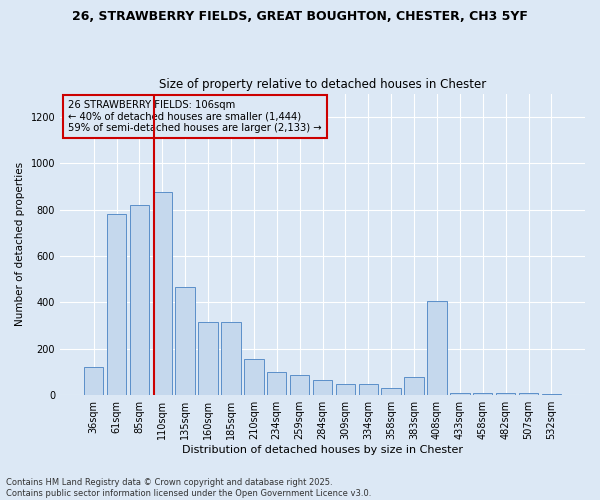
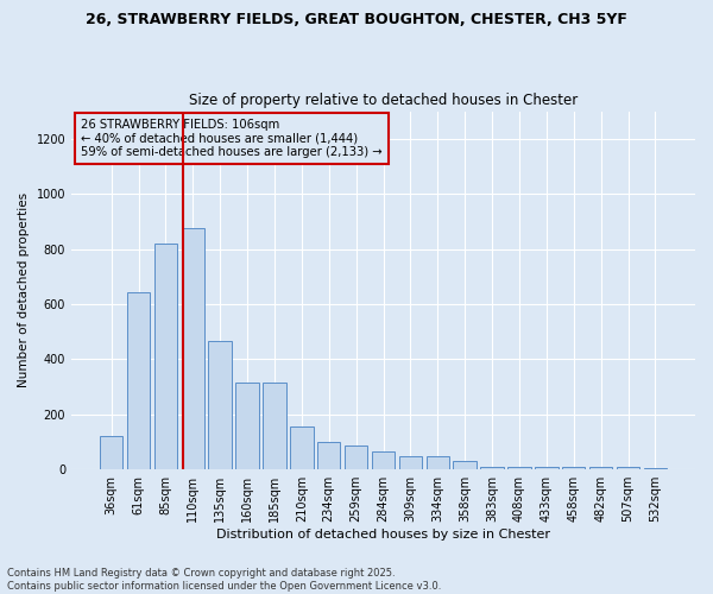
61sqm: 780 -> 645
383sqm: 80 -> 10
408sqm: 405 -> 10
